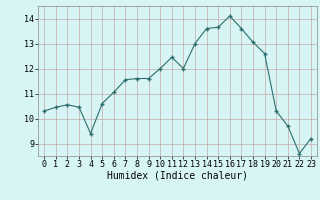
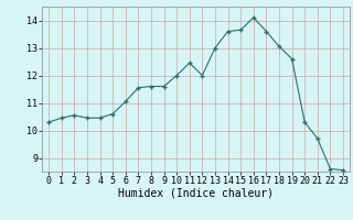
4: 9.40 -> 10.45
23: 9.20 -> 8.55
